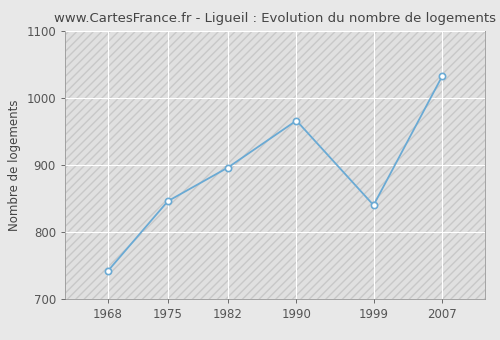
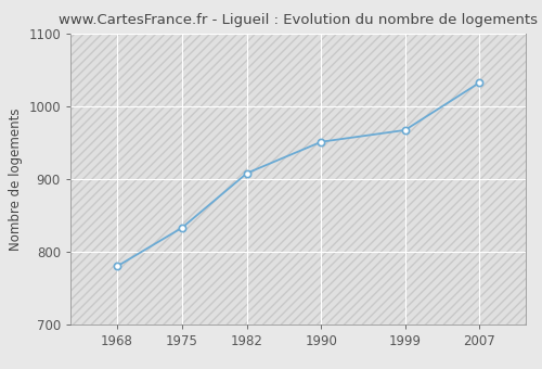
1968: 742 -> 780
1975: 846 -> 833
1982: 896 -> 908
1990: 966 -> 951
1999: 840 -> 967
